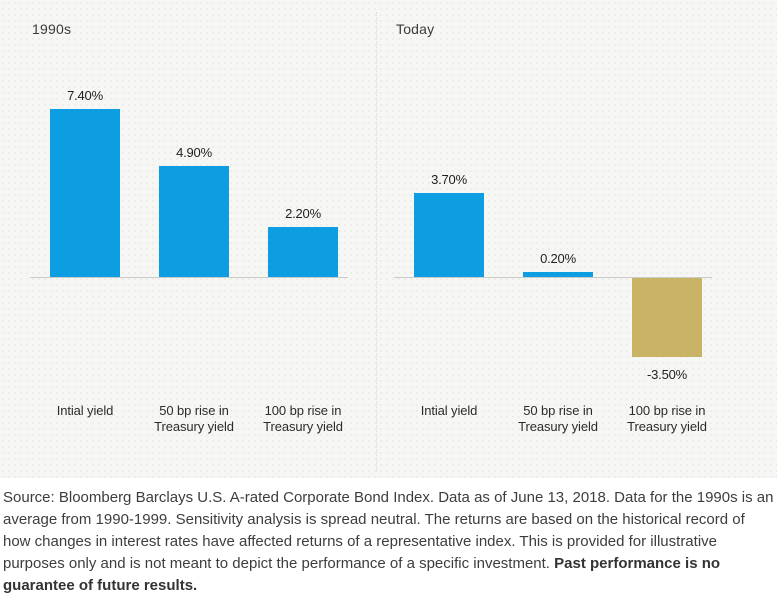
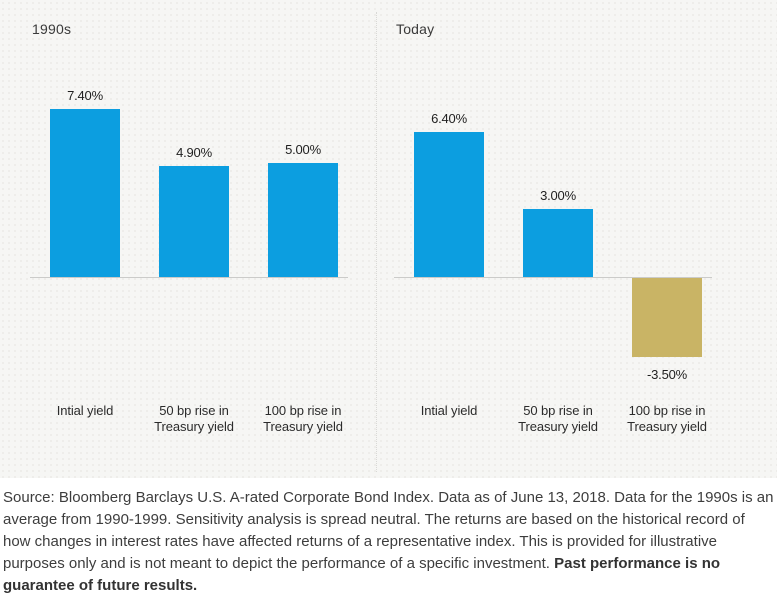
1990s/100 bp rise in Treasury yield: 2.20% -> 5.00%
Today/Intial yield: 3.70% -> 6.40%
Today/50 bp rise in Treasury yield: 0.20% -> 3.00%
